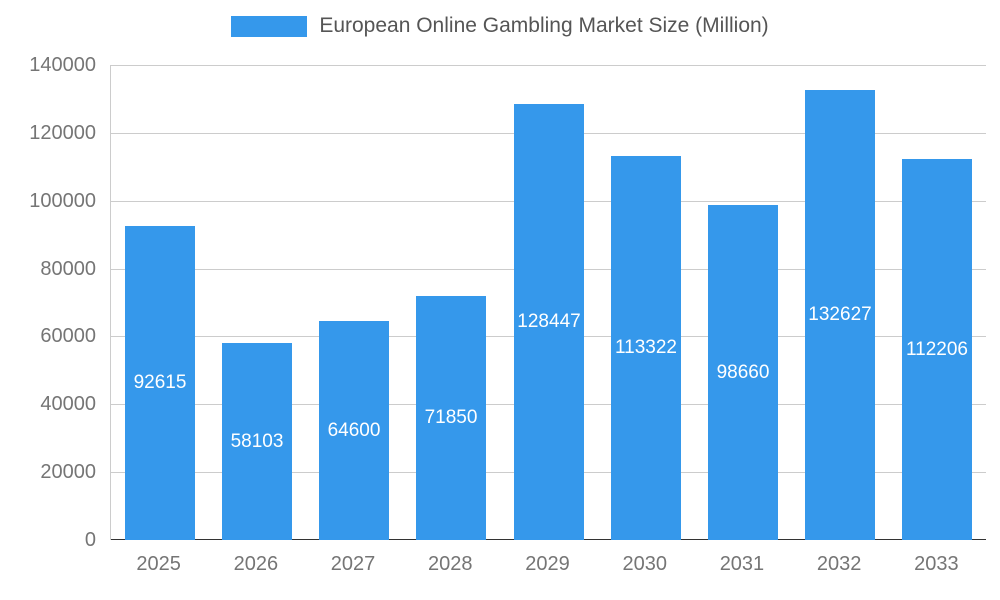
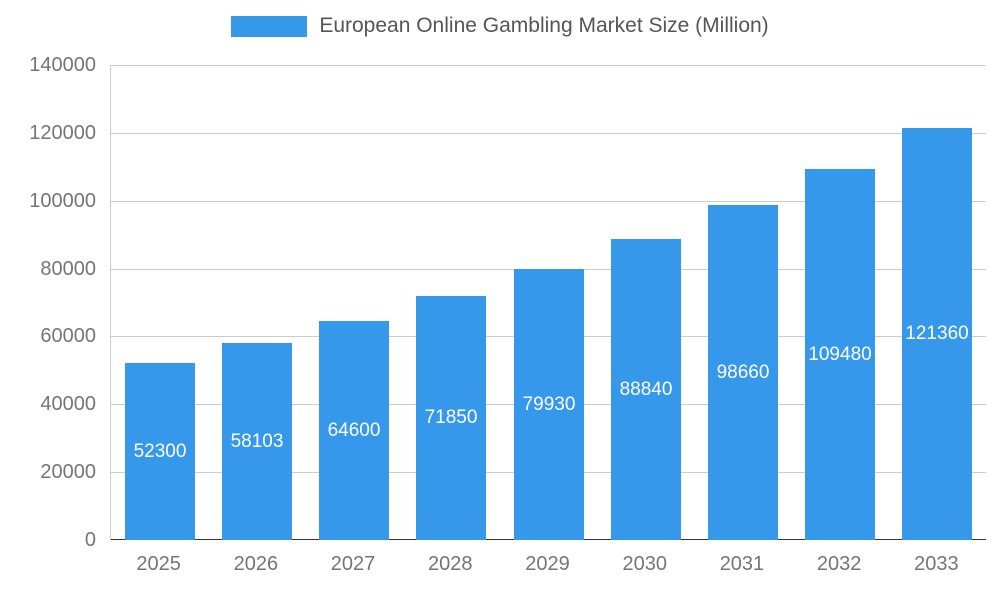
2025: 92615 -> 52300
2029: 128447 -> 79930
2030: 113322 -> 88840
2032: 132627 -> 109480
2033: 112206 -> 121360
